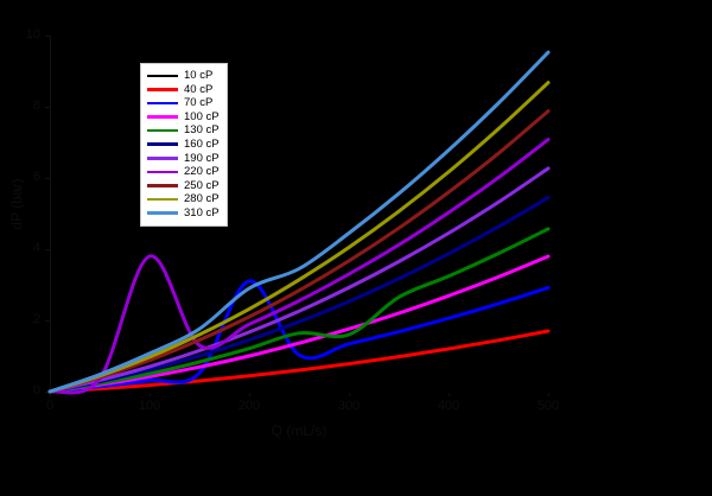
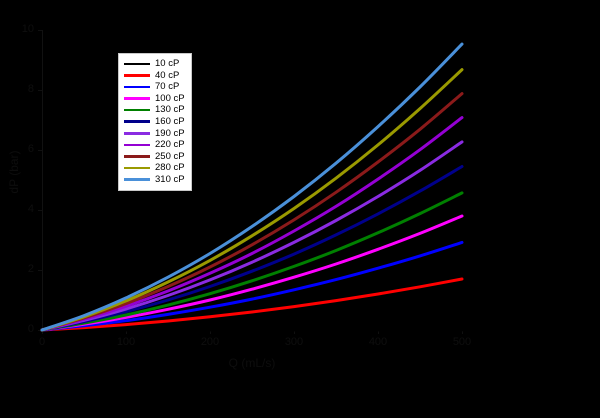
220 cP/100: 3.8 -> 0.8
70 cP/200: 3.1 -> 0.8
310 cP/200: 2.9 -> 2.5
130 cP/300: 1.6 -> 2.1
